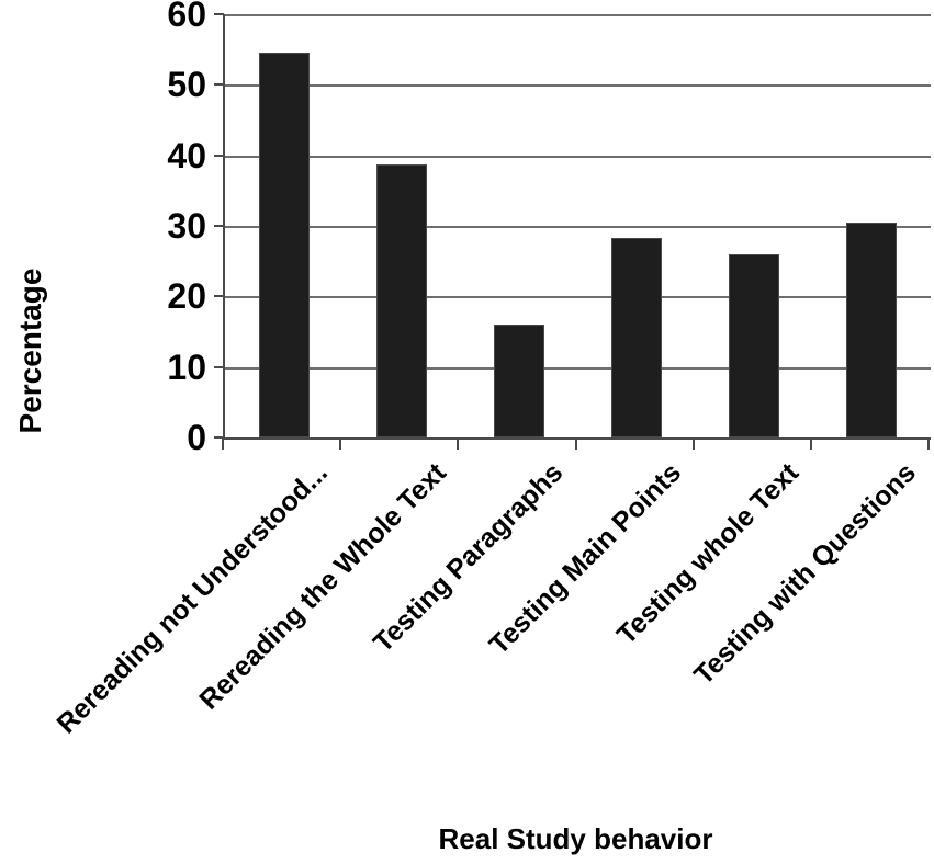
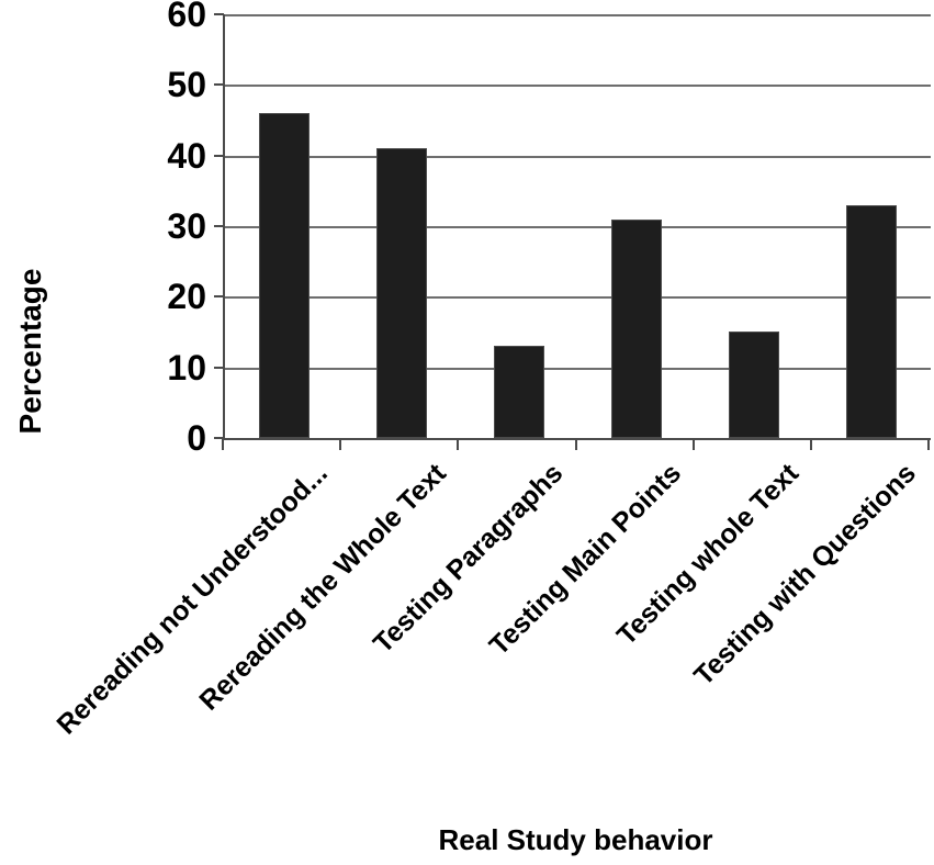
Rereading not Understood...: 54 -> 46
Rereading the Whole Text: 39 -> 41
Testing Paragraphs: 16 -> 13
Testing Main Points: 28 -> 31
Testing whole Text: 26 -> 15
Testing with Questions: 30 -> 33
